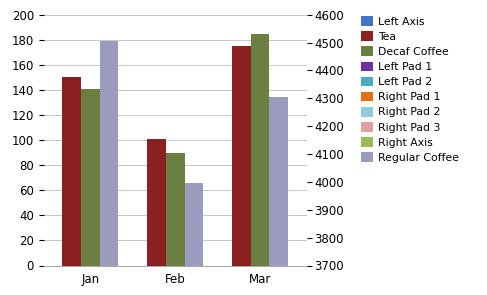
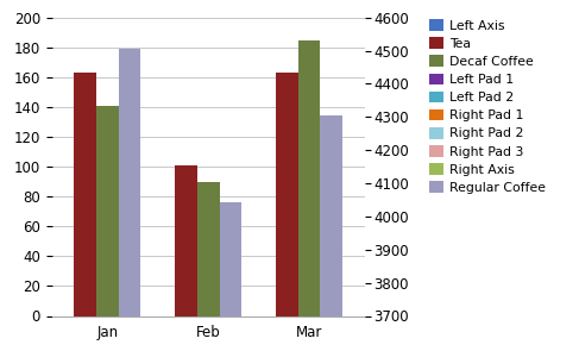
Tea/Jan: 150 -> 163
Regular Coffee/Feb: 66 -> 76
Tea/Mar: 175 -> 163
